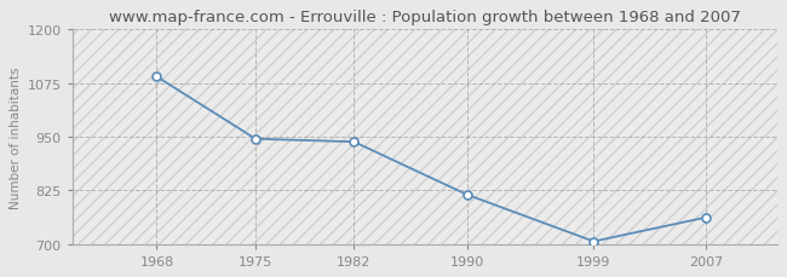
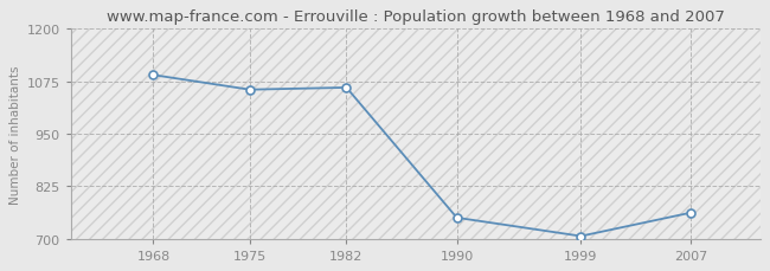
1975: 945 -> 1055
1982: 938 -> 1060
1990: 815 -> 750
